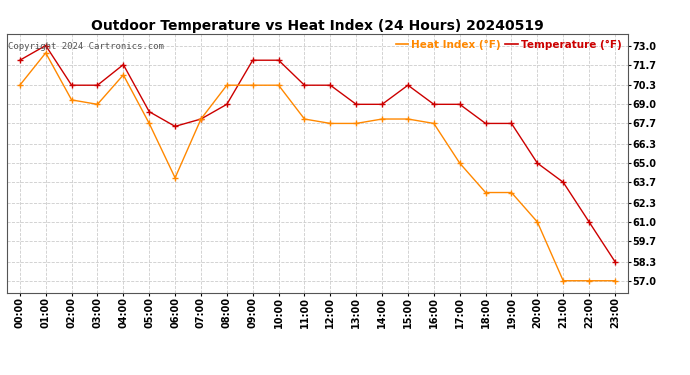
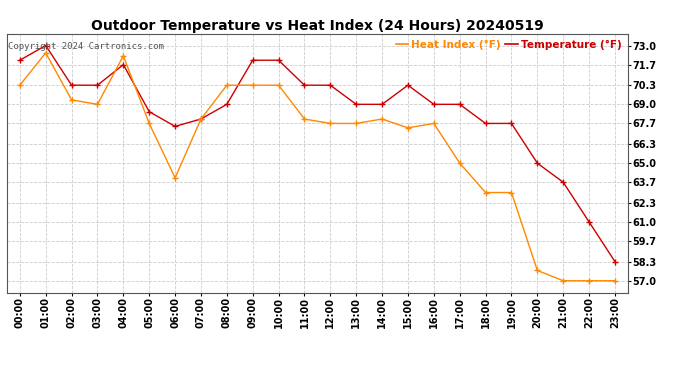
Heat Index (°F)/04:00: 71.0 -> 72.3
Heat Index (°F)/15:00: 68.0 -> 67.4
Heat Index (°F)/20:00: 61.0 -> 57.7
